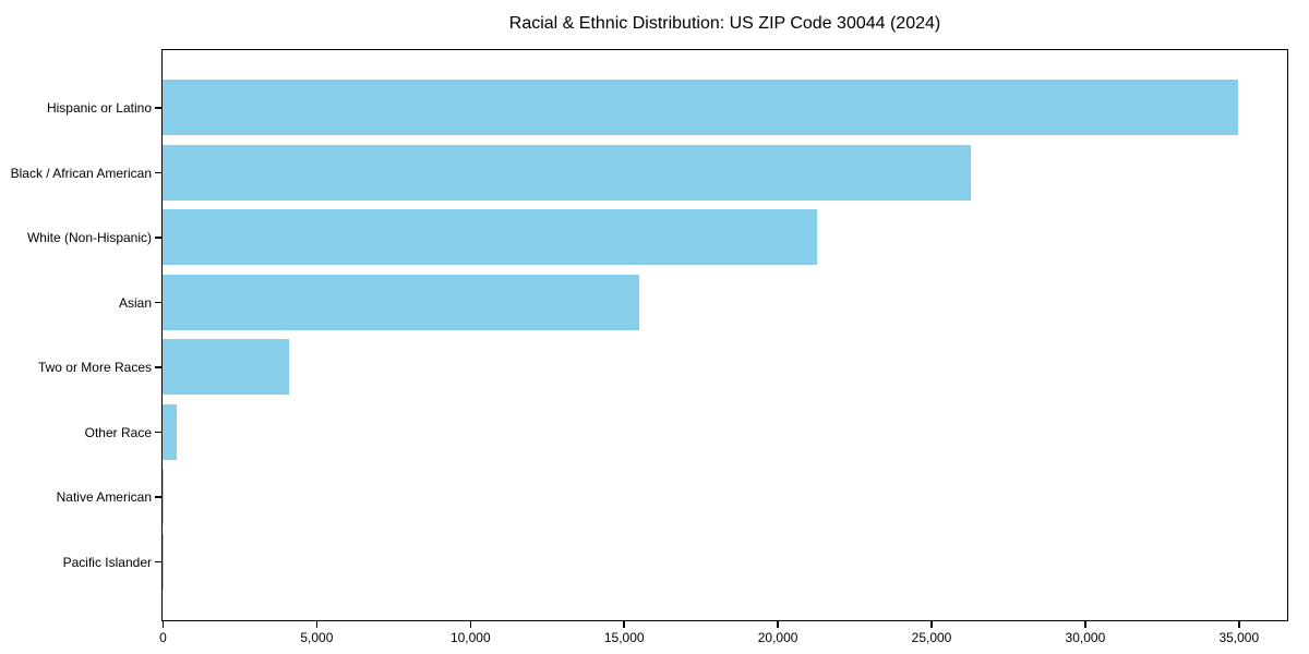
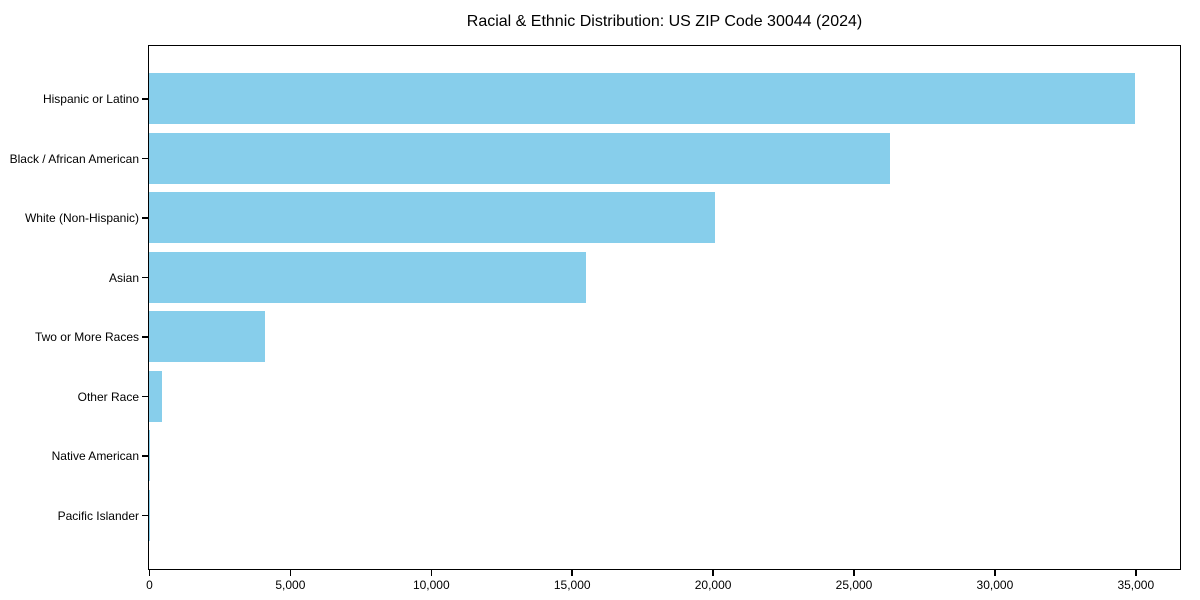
White (Non-Hispanic): 21300 -> 20100
